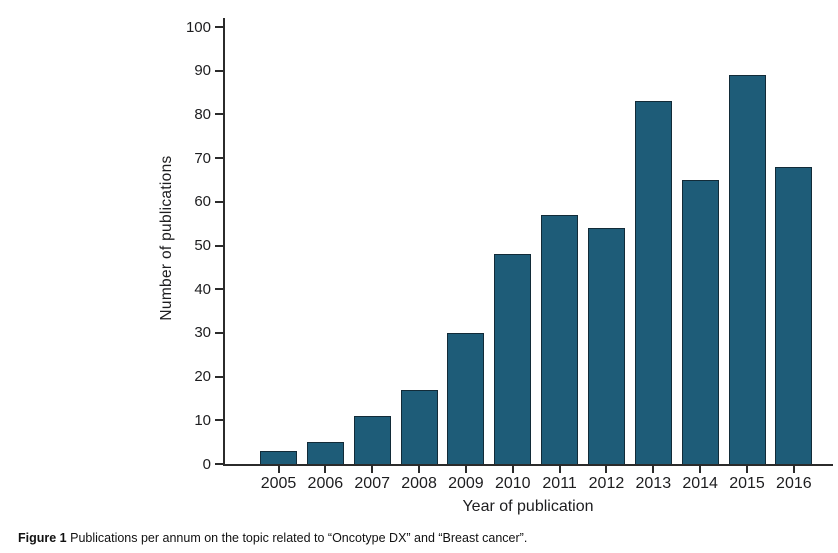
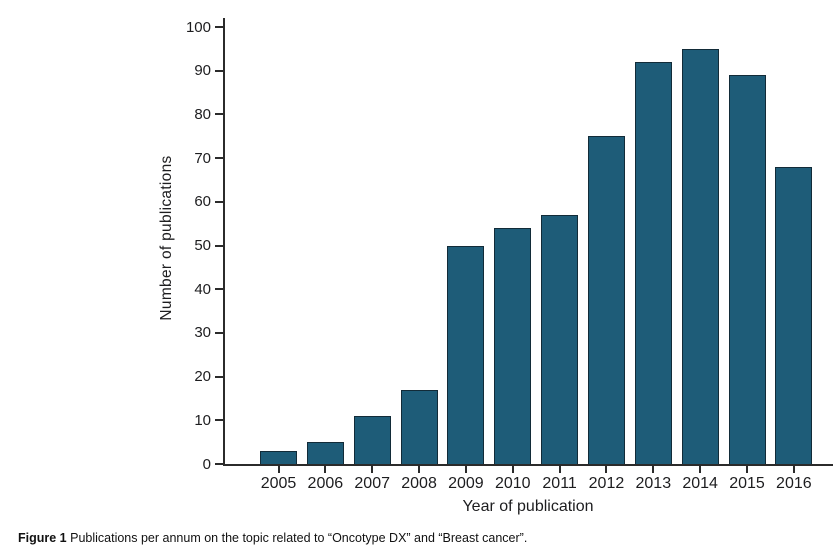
2009: 30 -> 50
2010: 48 -> 54
2012: 54 -> 75
2013: 83 -> 92
2014: 65 -> 95
